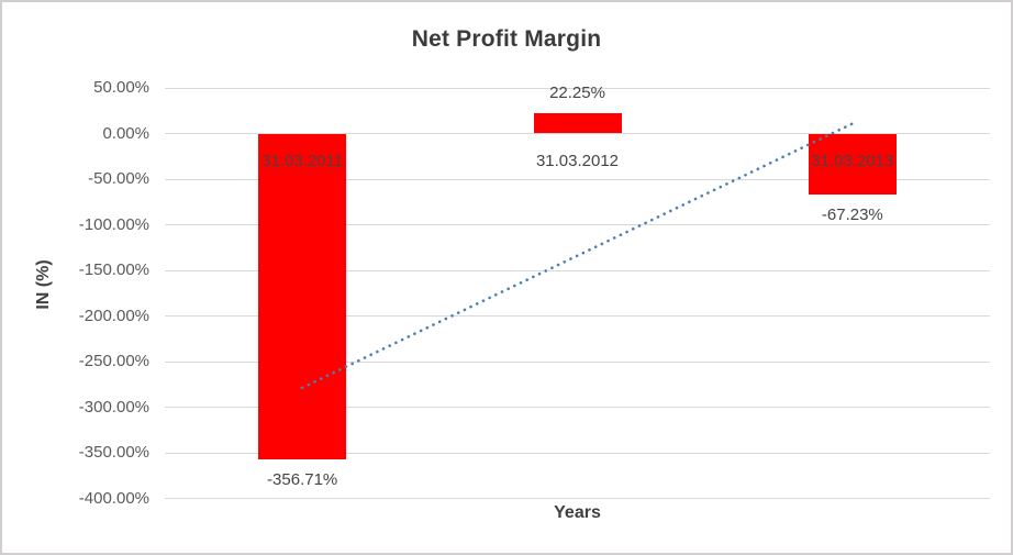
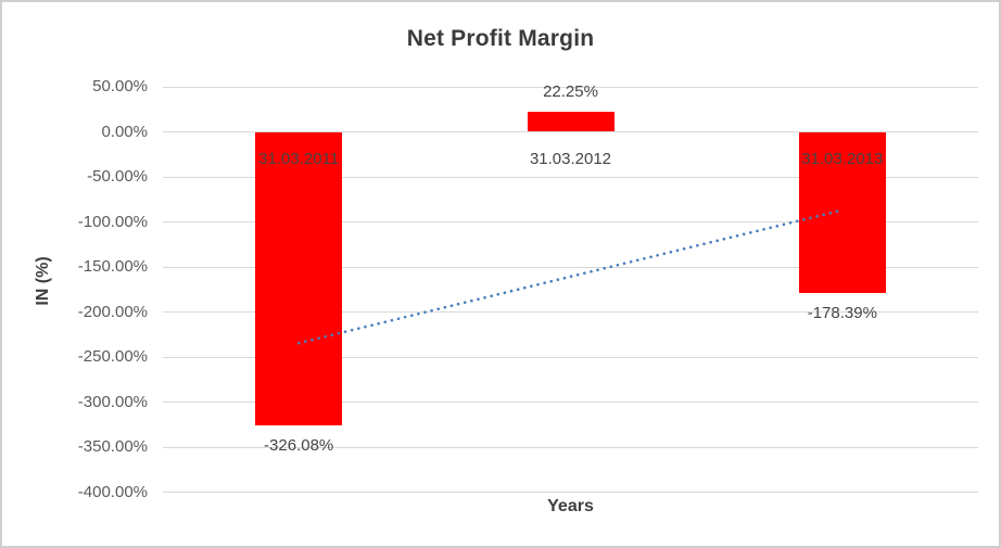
31.03.2011: -356.71% -> -326.08%
31.03.2013: -67.23% -> -178.39%
